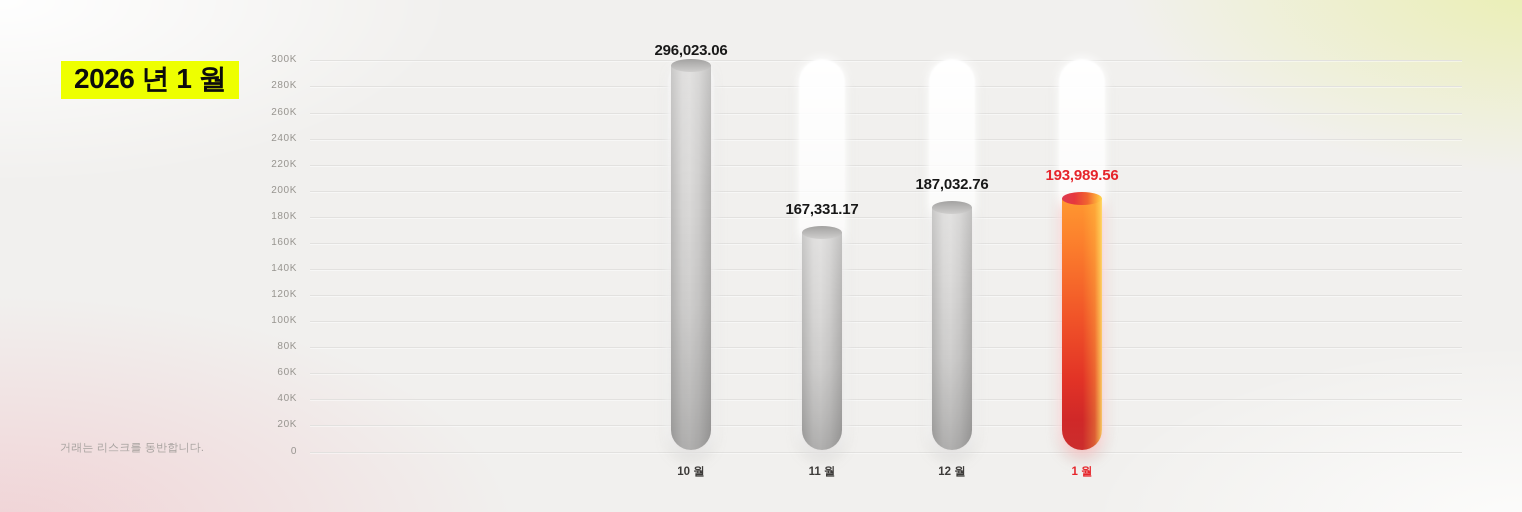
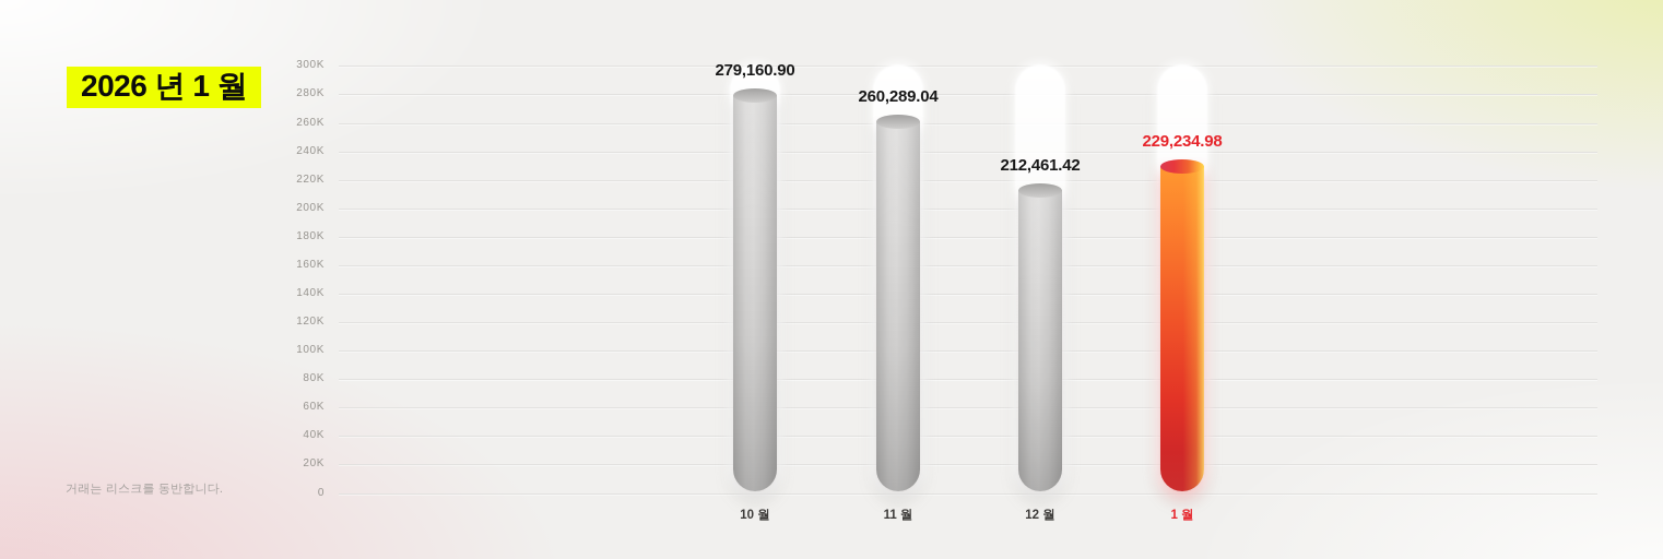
10 월: 296,023.06 -> 279,160.90
11 월: 167,331.17 -> 260,289.04
12 월: 187,032.76 -> 212,461.42
1 월: 193,989.56 -> 229,234.98
